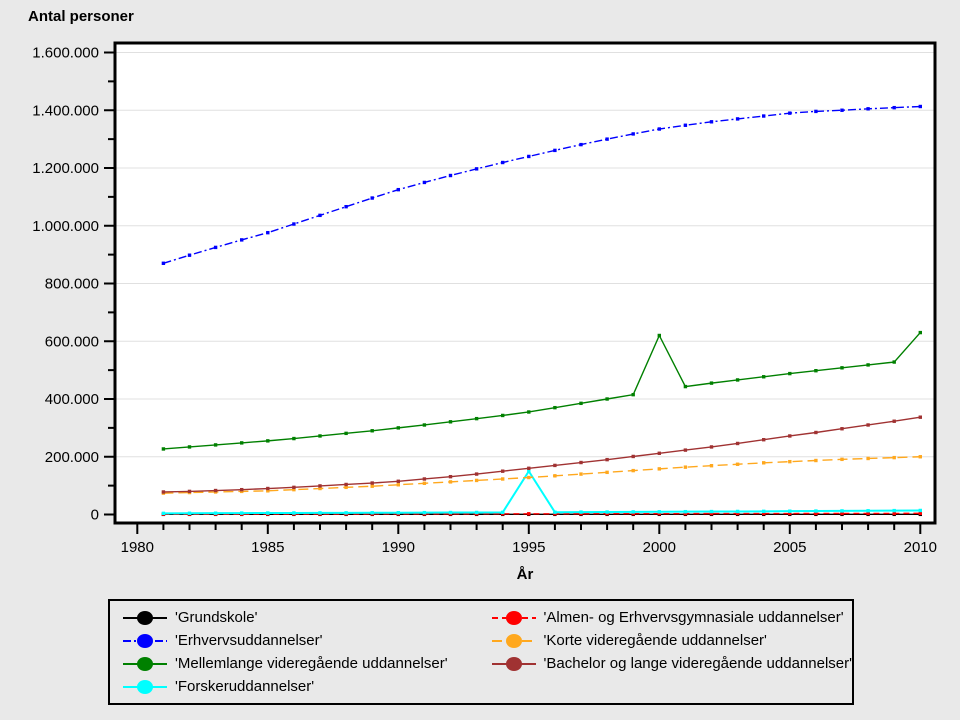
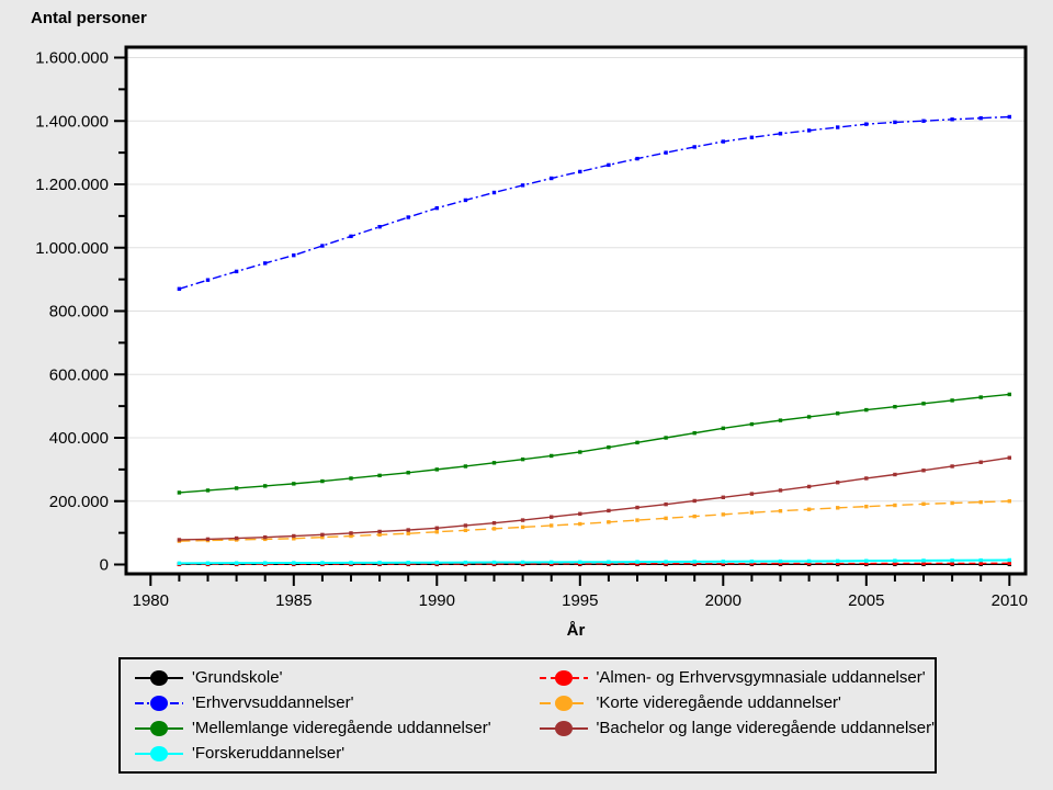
'Forskeruddannelser'/1995: 150000 -> 10000
'Mellemlange videregående uddannelser'/2000: 620000 -> 430000
'Mellemlange videregående uddannelser'/2010: 630000 -> 540000
